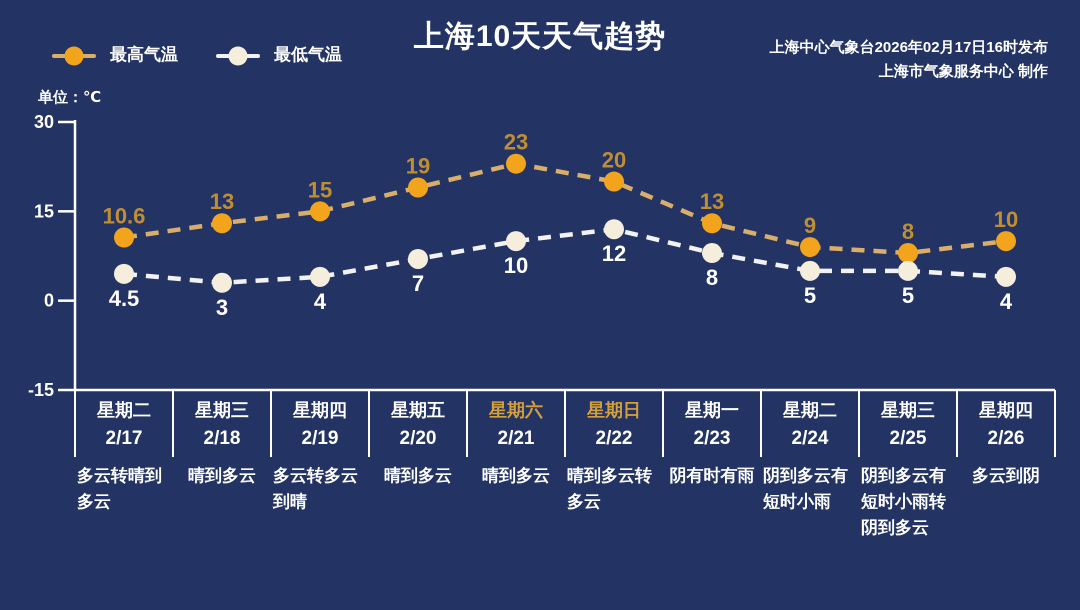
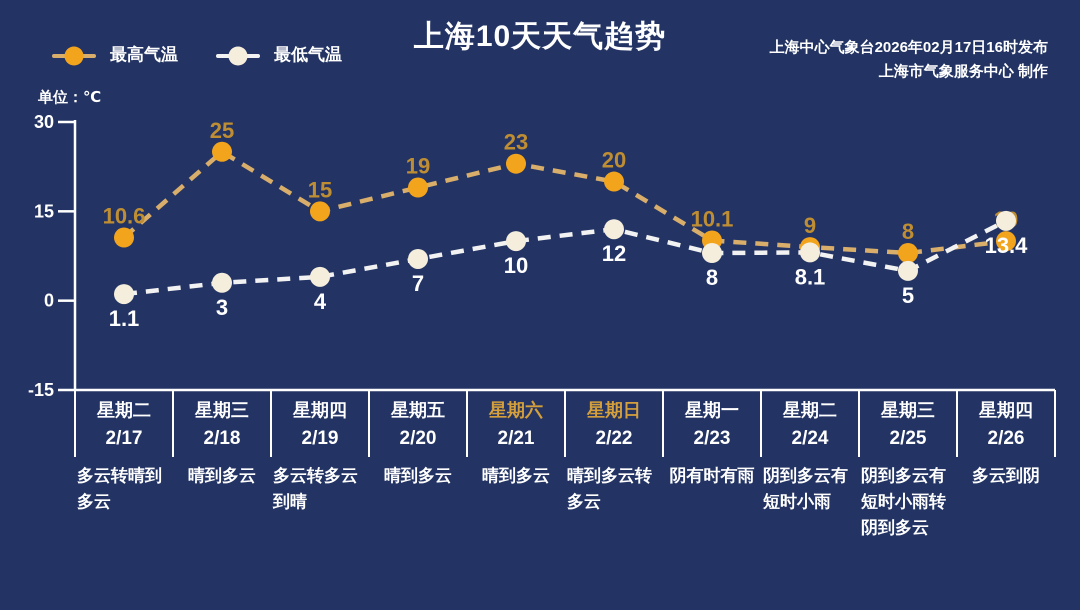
最低气温/2/17: 4.5 -> 1.1
最高气温/2/18: 13 -> 25
最高气温/2/23: 13 -> 10.1
最低气温/2/24: 5 -> 8.1
最低气温/2/26: 4 -> 13.4
